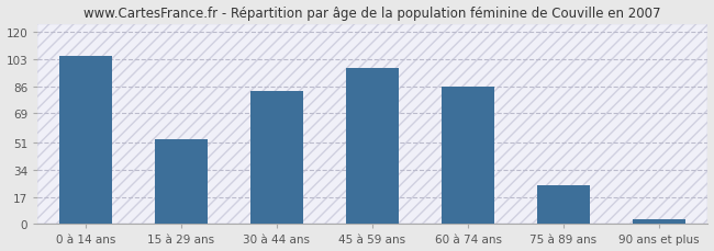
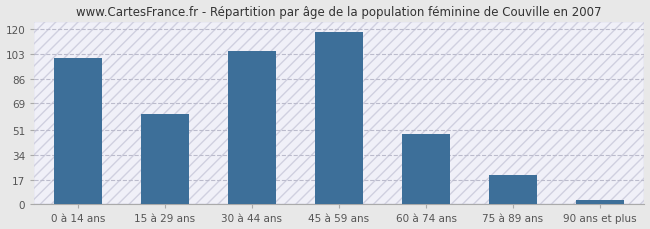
0 à 14 ans: 105 -> 100
15 à 29 ans: 53 -> 62
30 à 44 ans: 83 -> 105
45 à 59 ans: 97 -> 118
60 à 74 ans: 86 -> 48
75 à 89 ans: 24 -> 20
